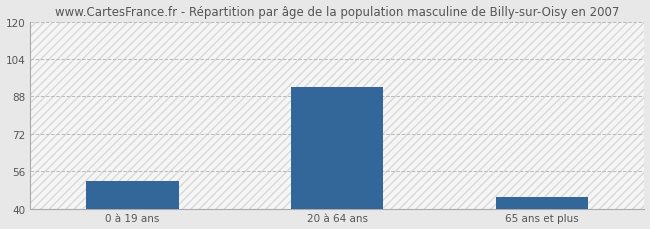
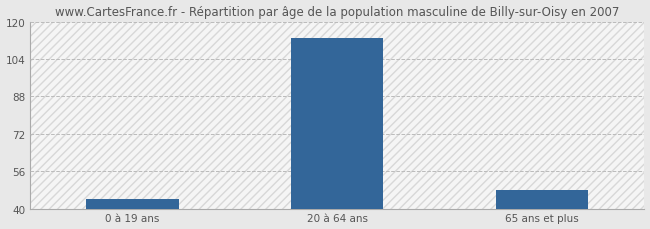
0 à 19 ans: 52 -> 44
20 à 64 ans: 92 -> 113
65 ans et plus: 45 -> 48
